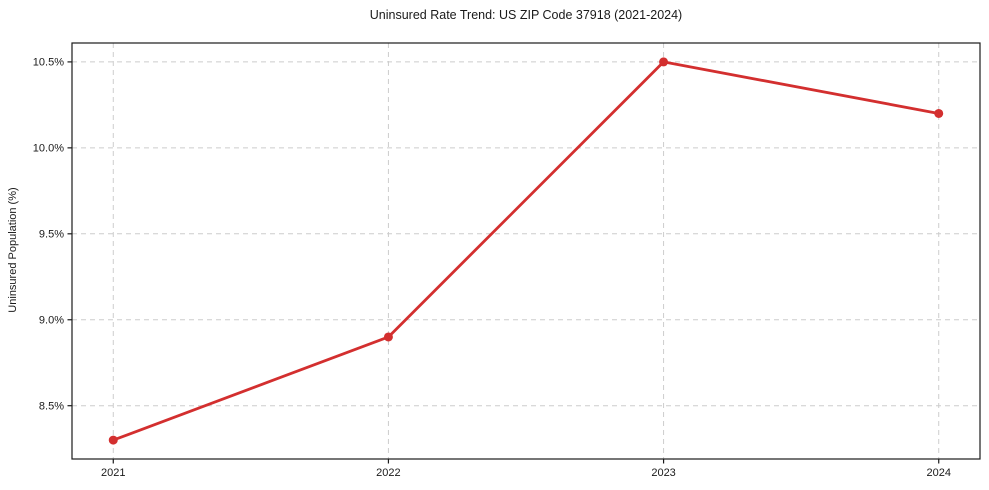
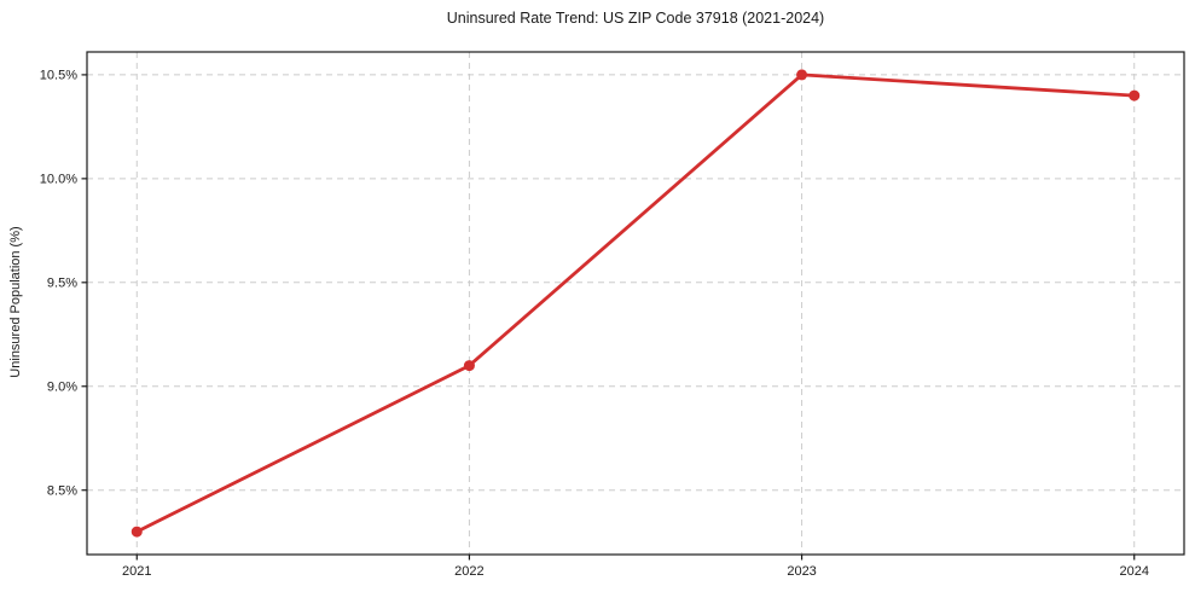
2022: 8.9% -> 9.1%
2024: 10.2% -> 10.4%
